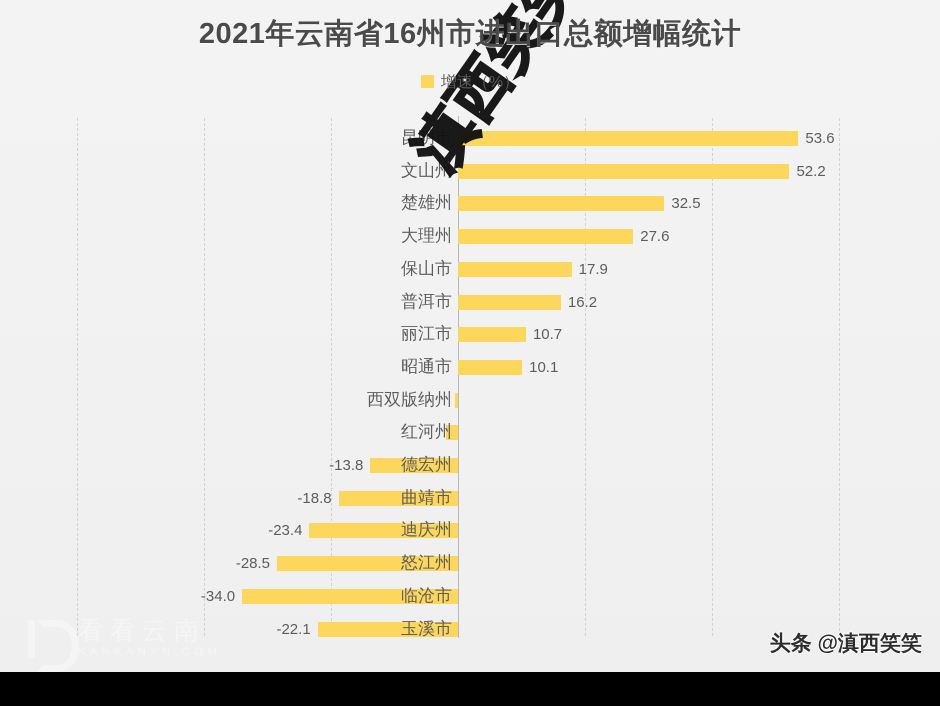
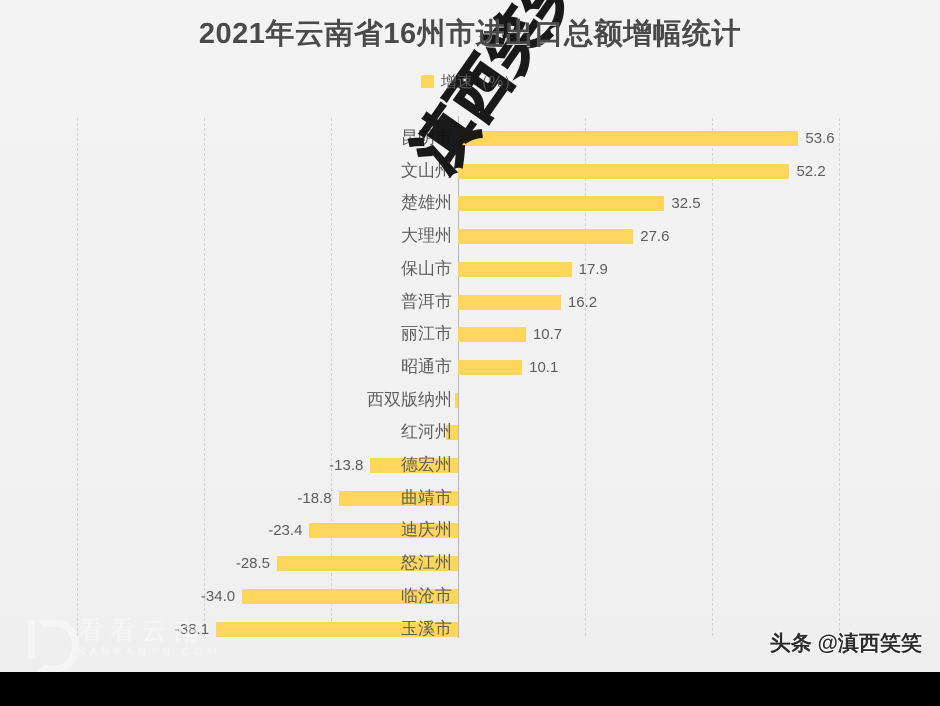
玉溪市: -22.1 -> -38.1
